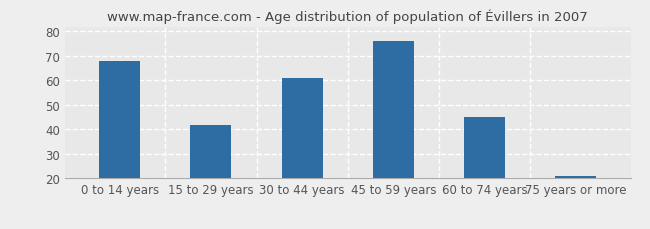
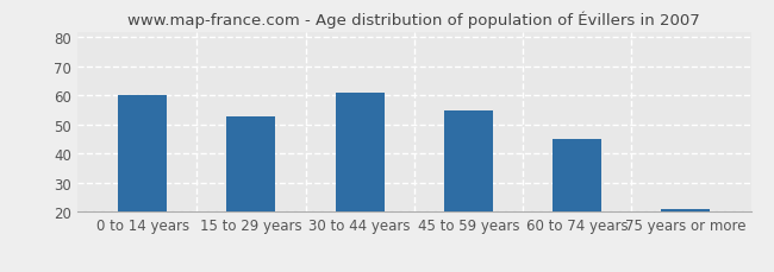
0 to 14 years: 68 -> 60
15 to 29 years: 42 -> 53
45 to 59 years: 76 -> 55
